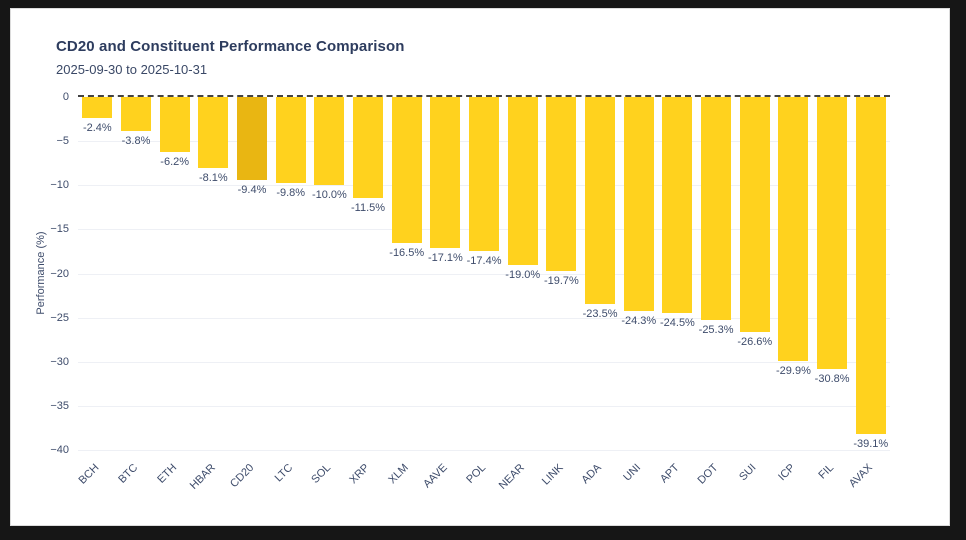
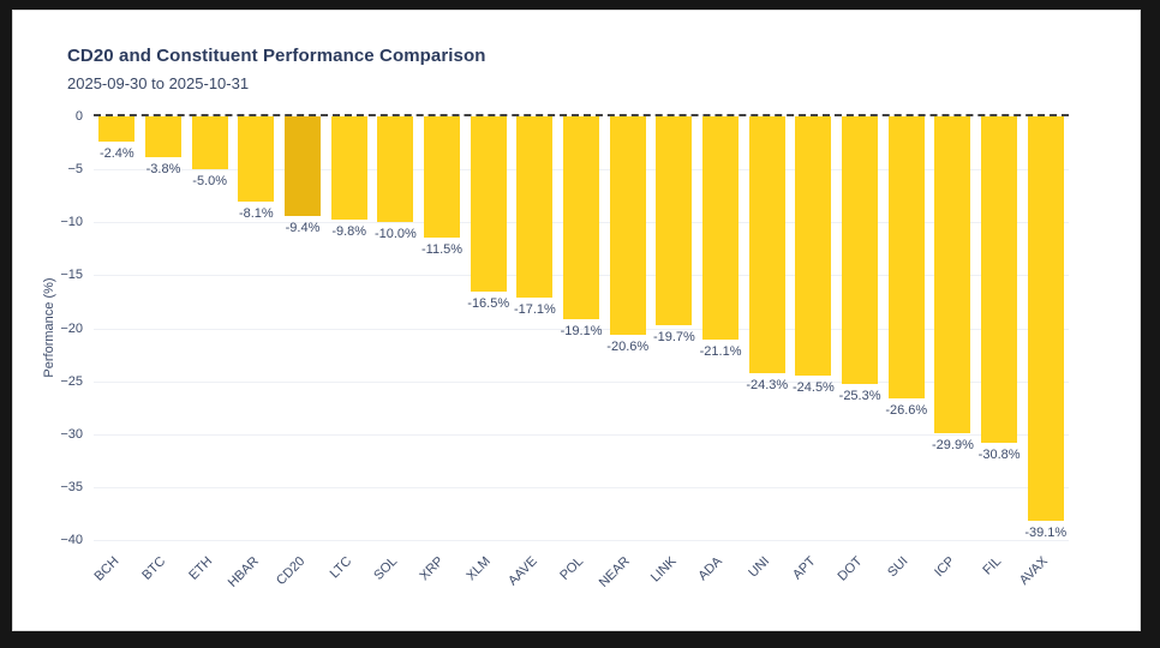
ETH: -6.2% -> -5.0%
POL: -17.4% -> -19.1%
NEAR: -19.0% -> -20.6%
ADA: -23.5% -> -21.1%
